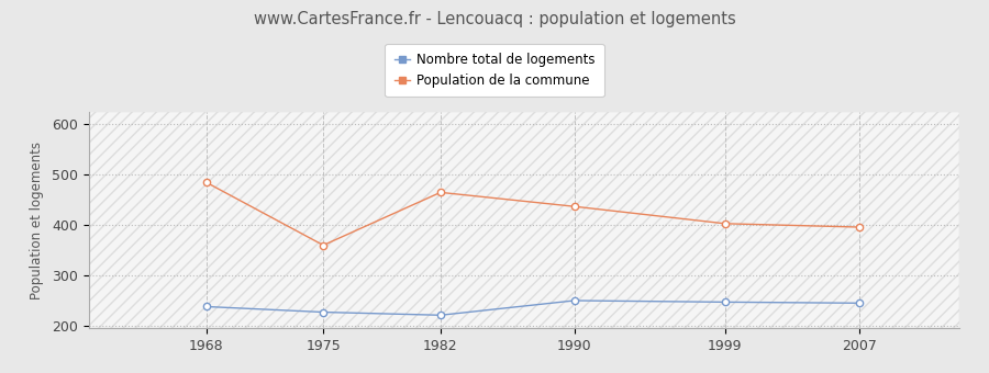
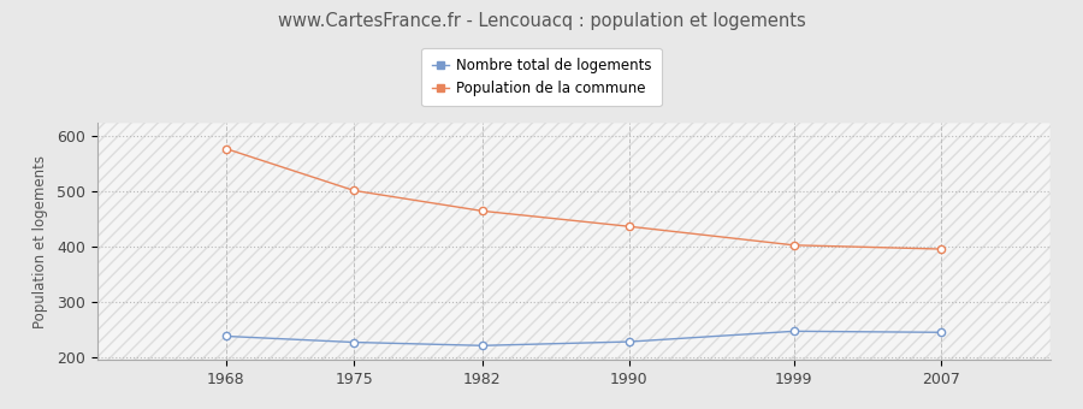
Population de la commune/1968: 485 -> 578
Population de la commune/1975: 360 -> 502
Nombre total de logements/1990: 250 -> 228
